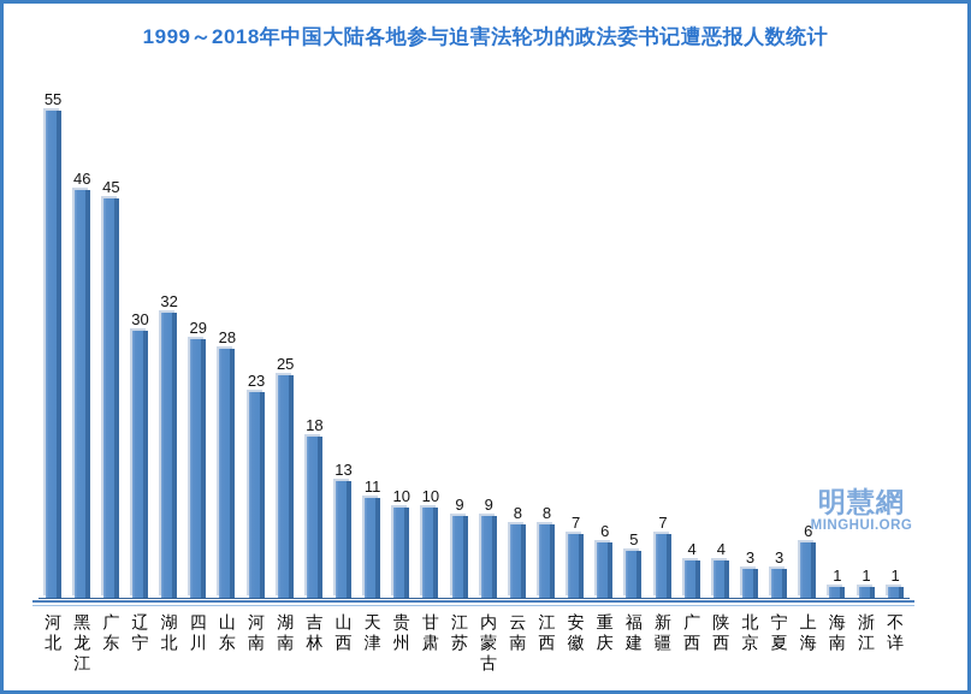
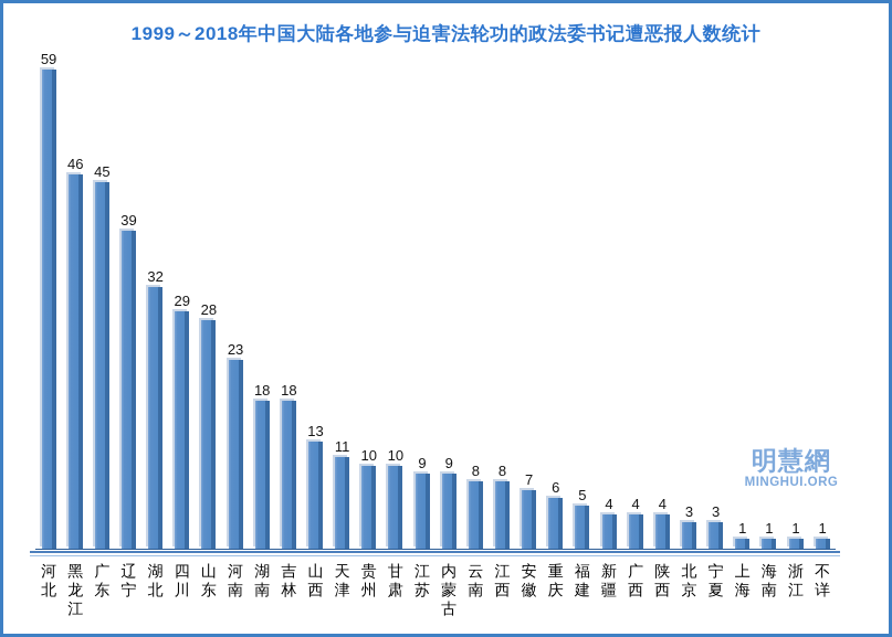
河北: 55 -> 59
辽宁: 30 -> 39
湖南: 25 -> 18
新疆: 7 -> 4
上海: 6 -> 1
